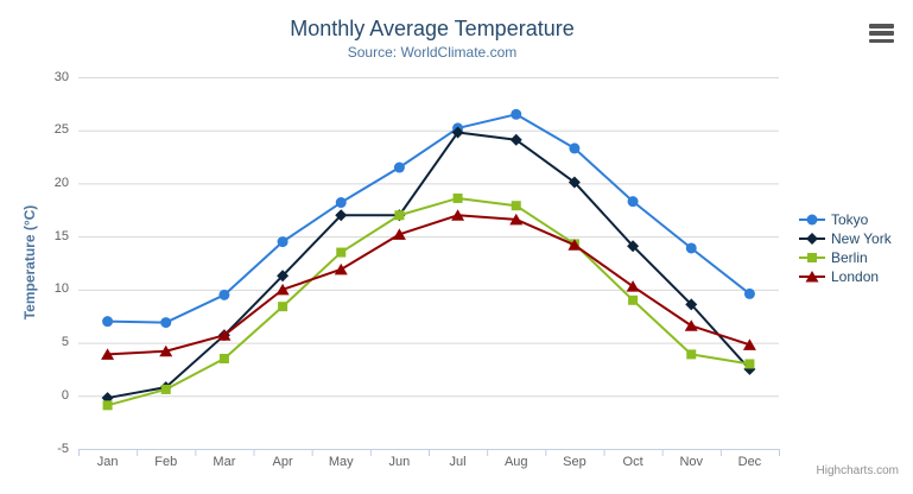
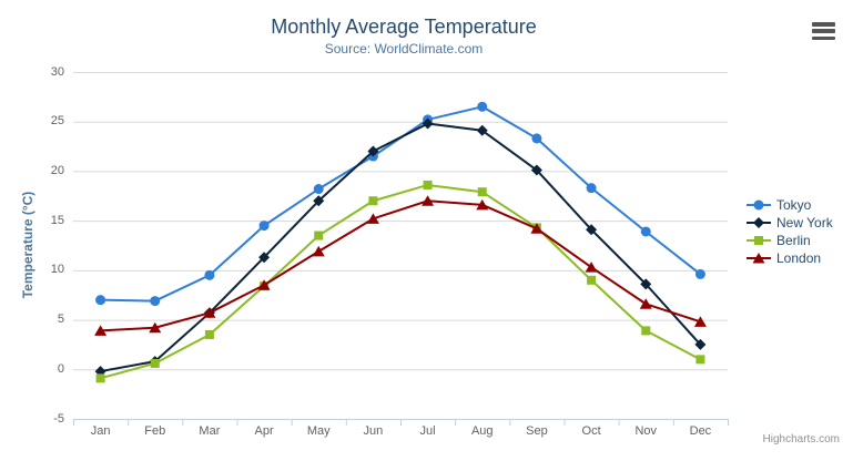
London/Apr: 10 -> 8
New York/Jun: 17 -> 22
Berlin/Dec: 3 -> 1
